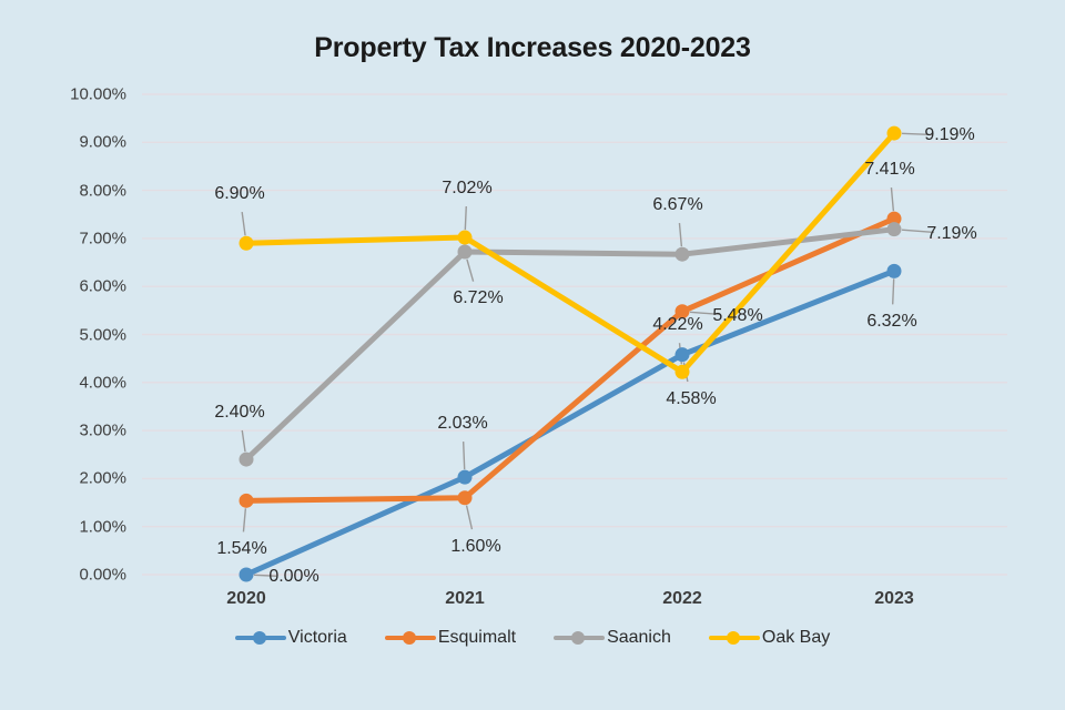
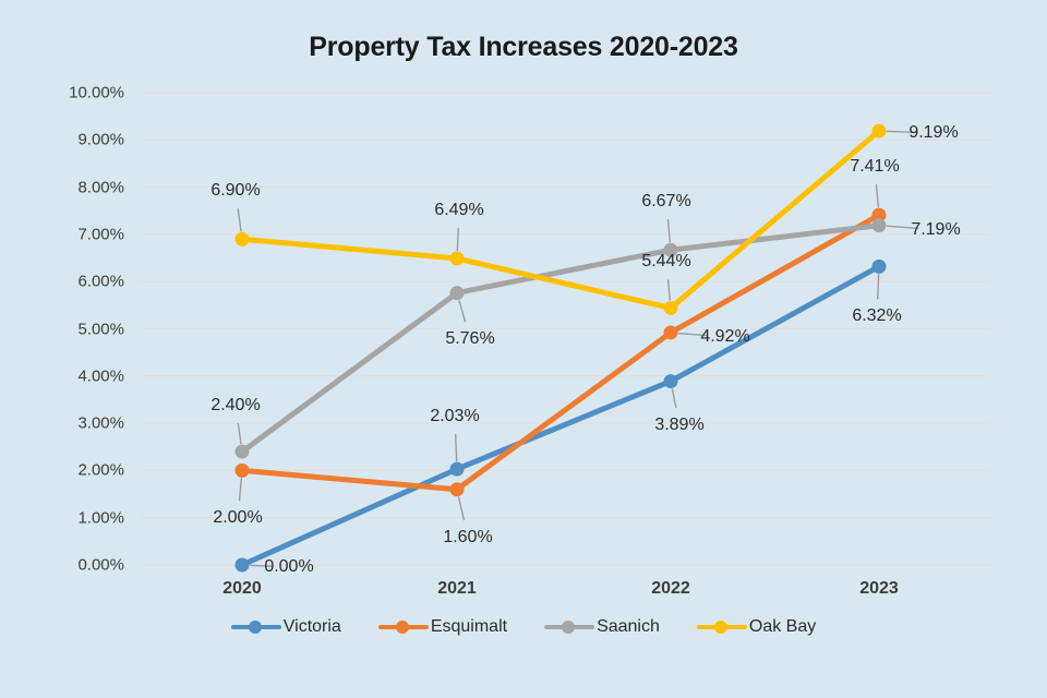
Esquimalt/2020: 1.54% -> 2.00%
Saanich/2021: 6.72% -> 5.76%
Oak Bay/2021: 7.02% -> 6.49%
Victoria/2022: 4.58% -> 3.89%
Esquimalt/2022: 5.48% -> 4.92%
Oak Bay/2022: 4.22% -> 5.44%
